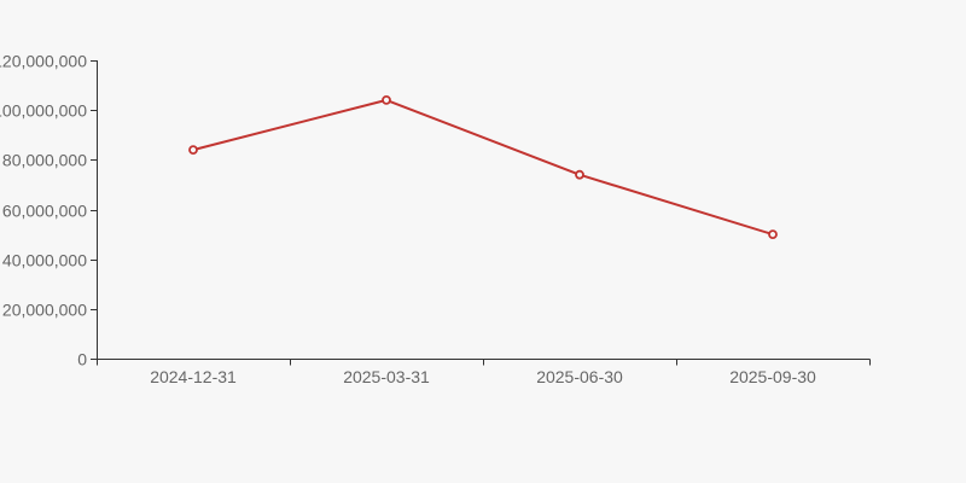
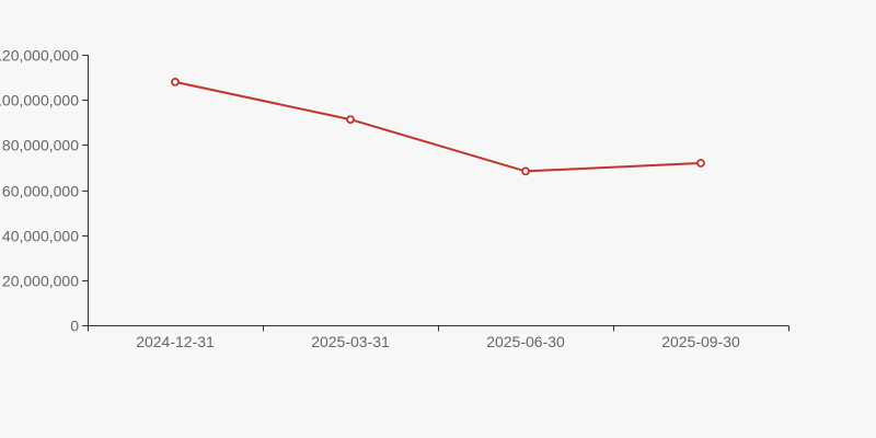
2024-12-31: 84000000 -> 108000000
2025-03-31: 104000000 -> 91000000
2025-06-30: 74000000 -> 68000000
2025-09-30: 50000000 -> 72000000
